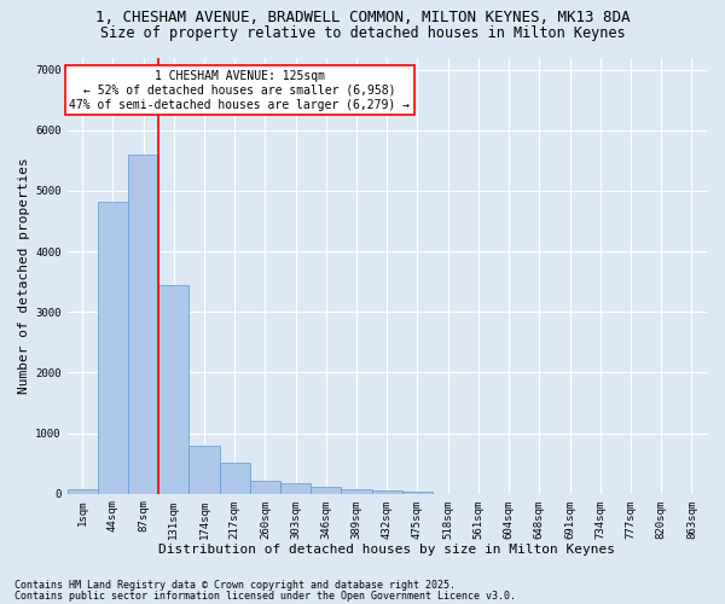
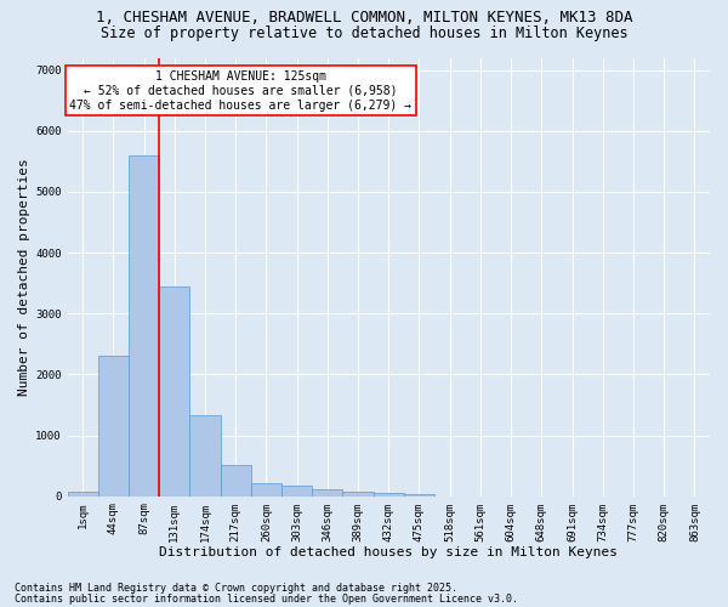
44sqm: 4820 -> 2300
174sqm: 800 -> 1330
